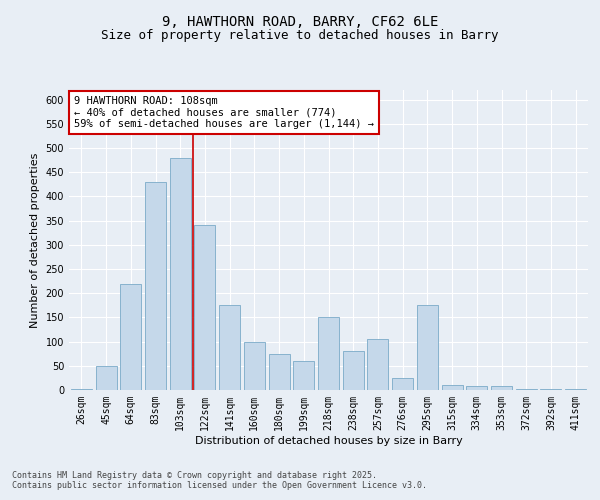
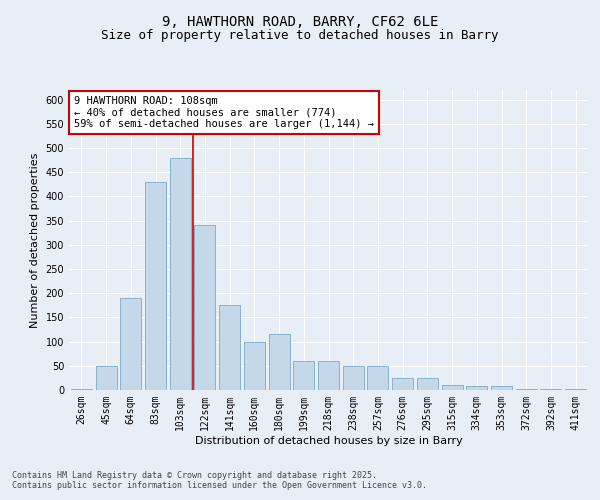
64sqm: 220 -> 190
180sqm: 75 -> 115
218sqm: 150 -> 60
238sqm: 80 -> 50
257sqm: 105 -> 50
295sqm: 175 -> 25
